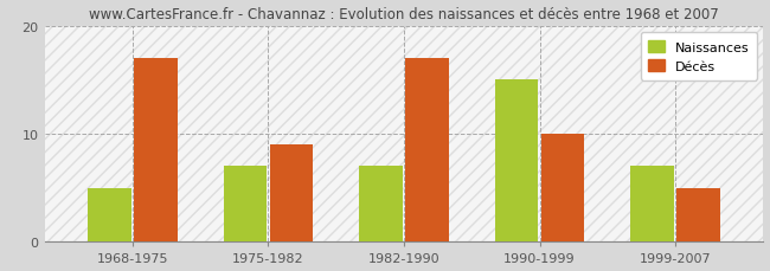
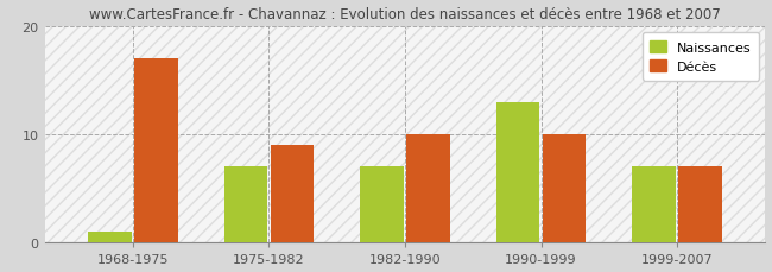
Naissances/1968-1975: 5 -> 1
Décès/1982-1990: 17 -> 10
Naissances/1990-1999: 15 -> 13
Décès/1999-2007: 5 -> 7
